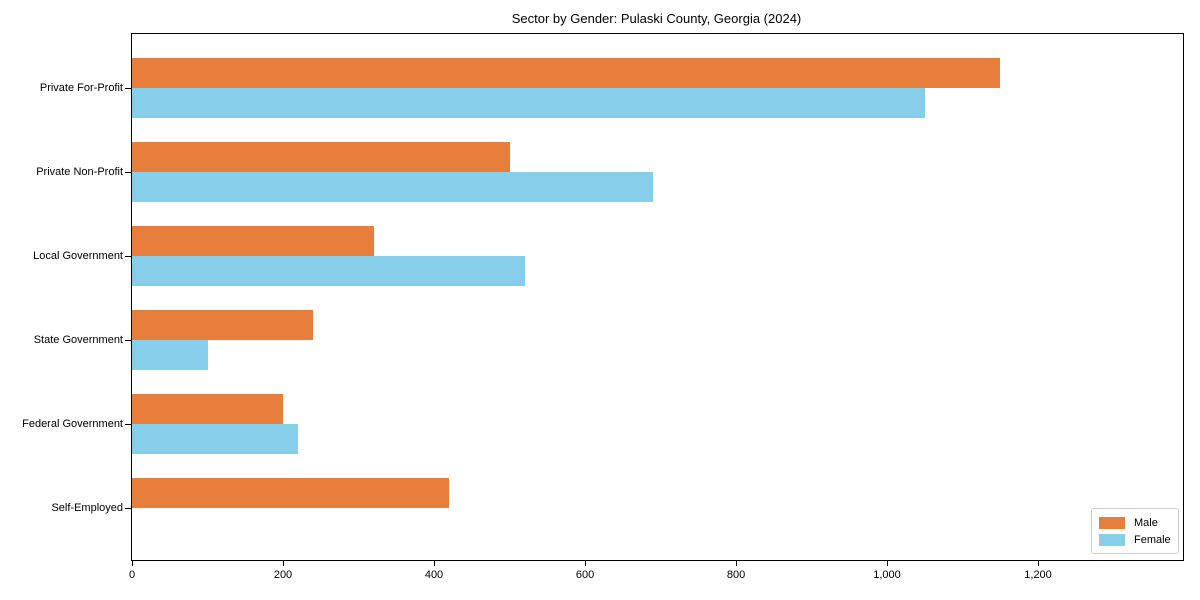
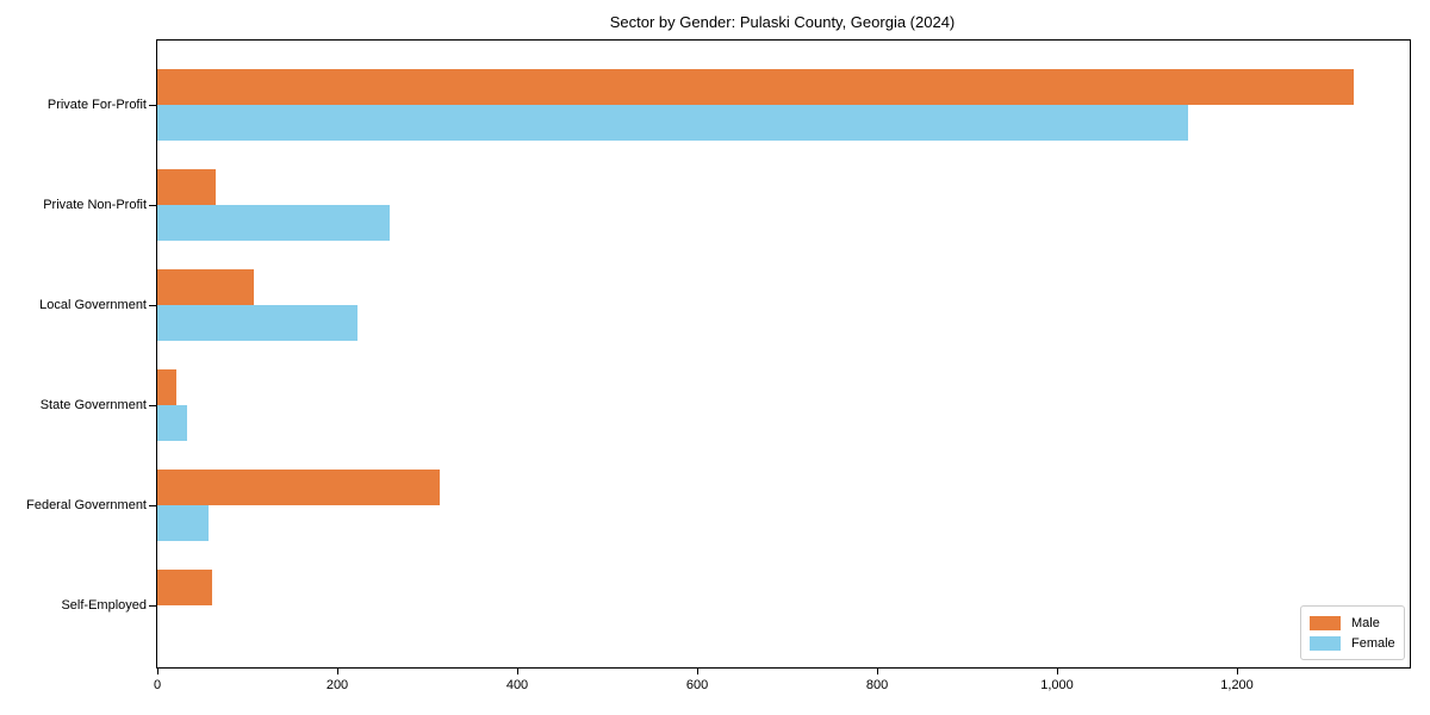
Male/Private For-Profit: 1150 -> 1330
Female/Private For-Profit: 1050 -> 1140
Male/Private Non-Profit: 500 -> 60
Female/Private Non-Profit: 690 -> 260
Male/Local Government: 320 -> 110
Female/Local Government: 520 -> 220
Male/State Government: 240 -> 20
Female/State Government: 100 -> 30
Male/Federal Government: 200 -> 310
Female/Federal Government: 220 -> 60
Male/Self-Employed: 420 -> 60
